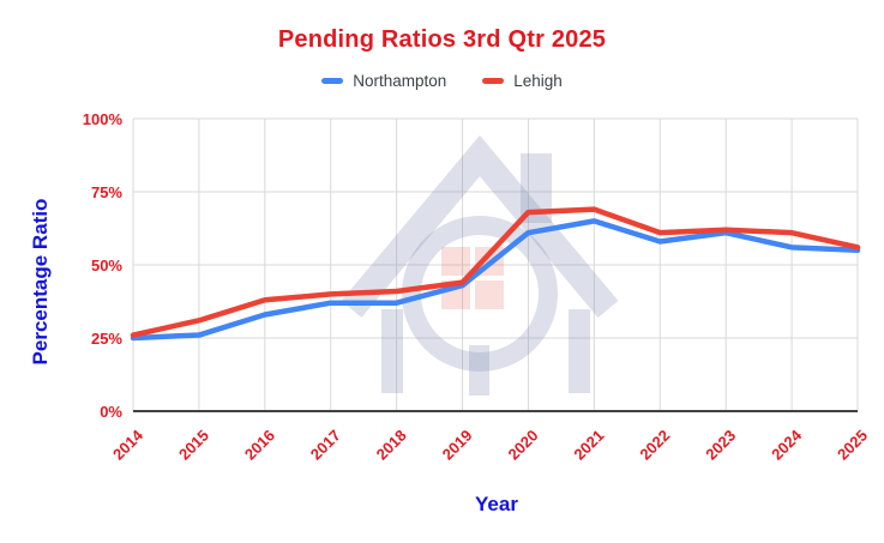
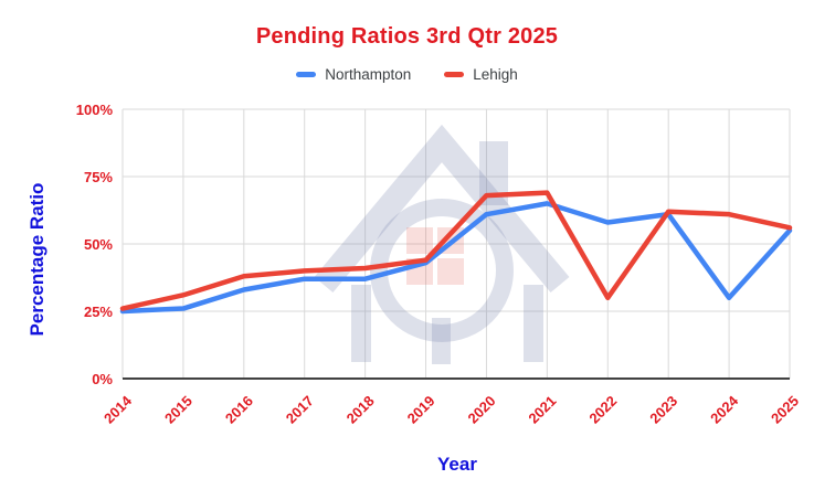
Lehigh/2022: 61% -> 30%
Northampton/2024: 56% -> 30%
